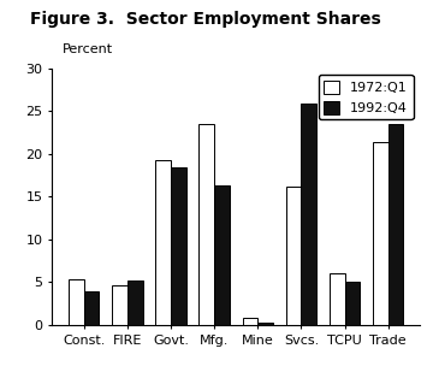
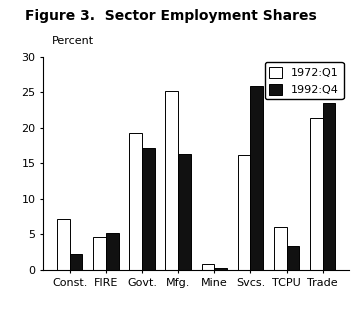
1972:Q1/Const.: 5.4 -> 7.2
1992:Q4/Const.: 4.0 -> 2.2
1992:Q4/Govt.: 18.4 -> 17.2
1972:Q1/Mfg.: 23.5 -> 25.2
1992:Q4/TCPU: 5.1 -> 3.4
